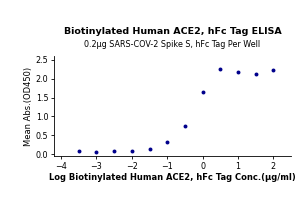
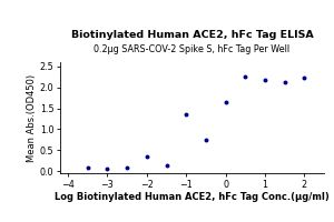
−2: 0.07 -> 0.35
−1: 0.33 -> 1.35
